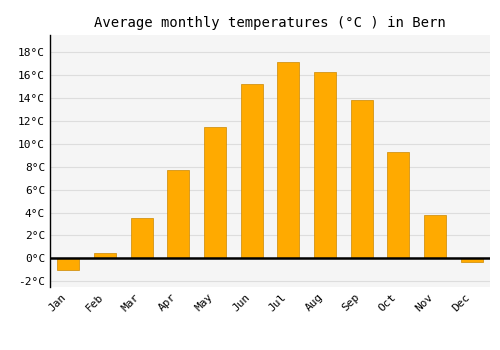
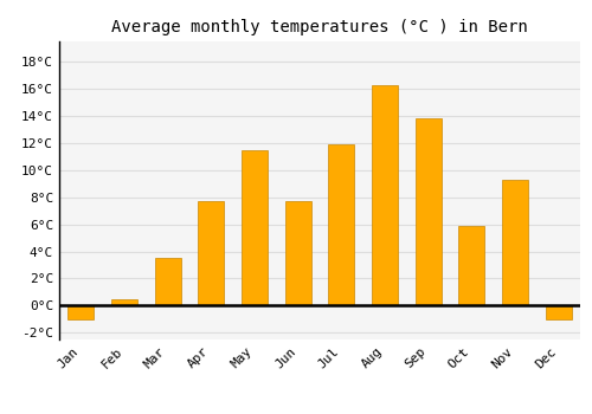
Jun: 15.2°C -> 7.7°C
Jul: 17.1°C -> 11.9°C
Oct: 9.3°C -> 5.9°C
Nov: 3.8°C -> 9.3°C
Dec: -0.3°C -> -1.0°C
